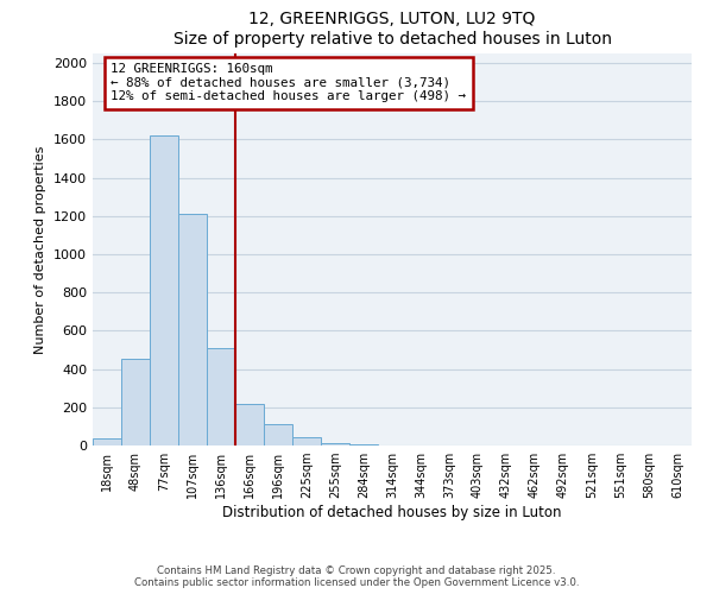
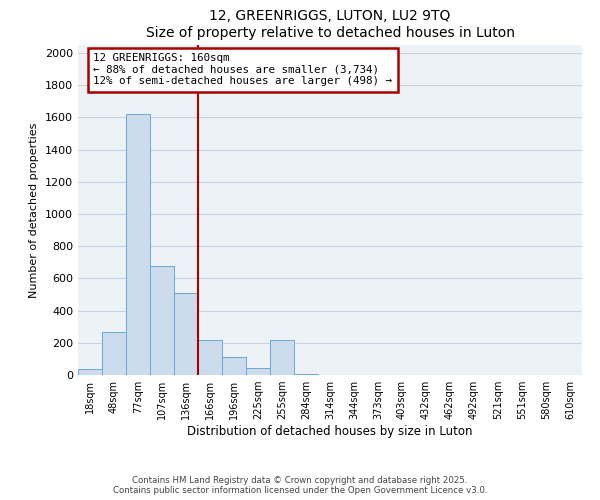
48sqm: 460 -> 270
107sqm: 1210 -> 680
255sqm: 20 -> 220
